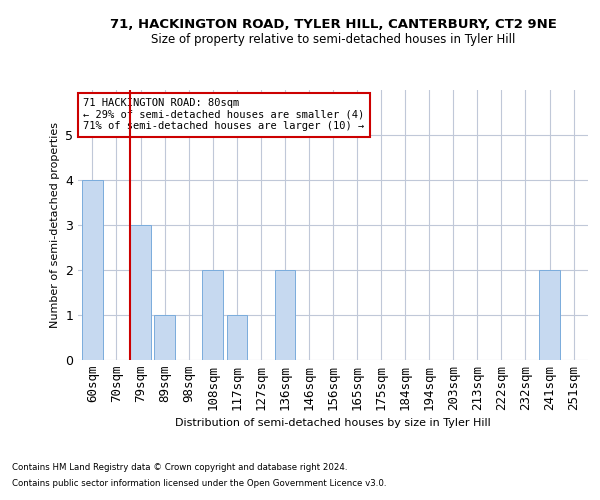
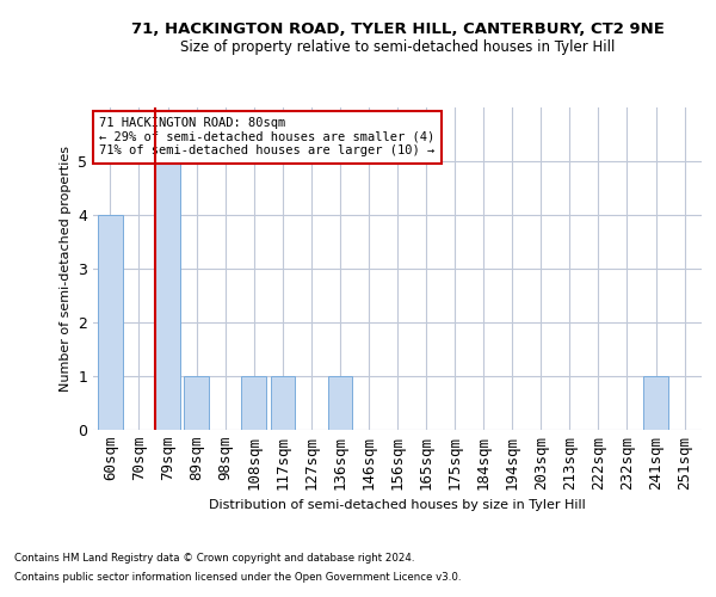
79sqm: 3 -> 5
108sqm: 2 -> 1
136sqm: 2 -> 1
241sqm: 2 -> 1
